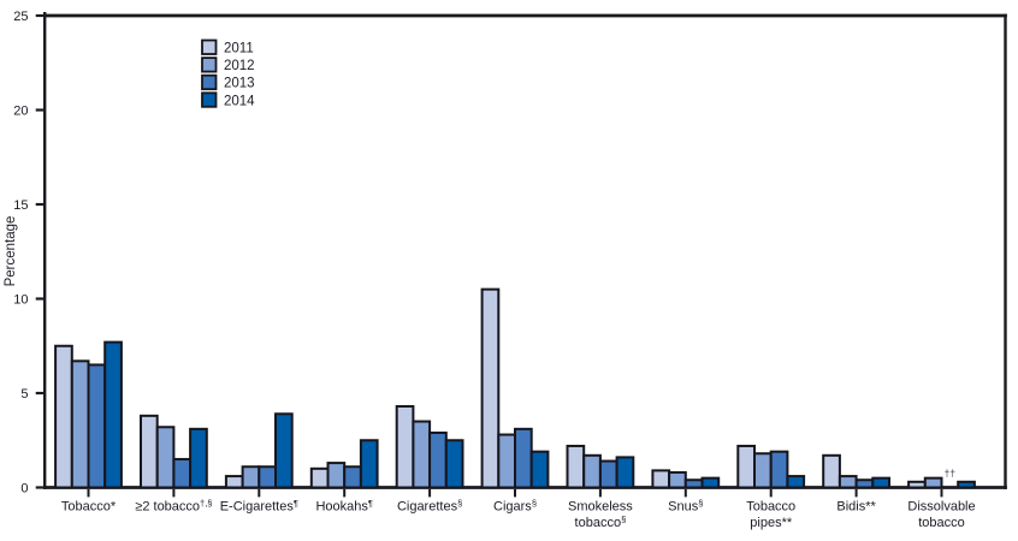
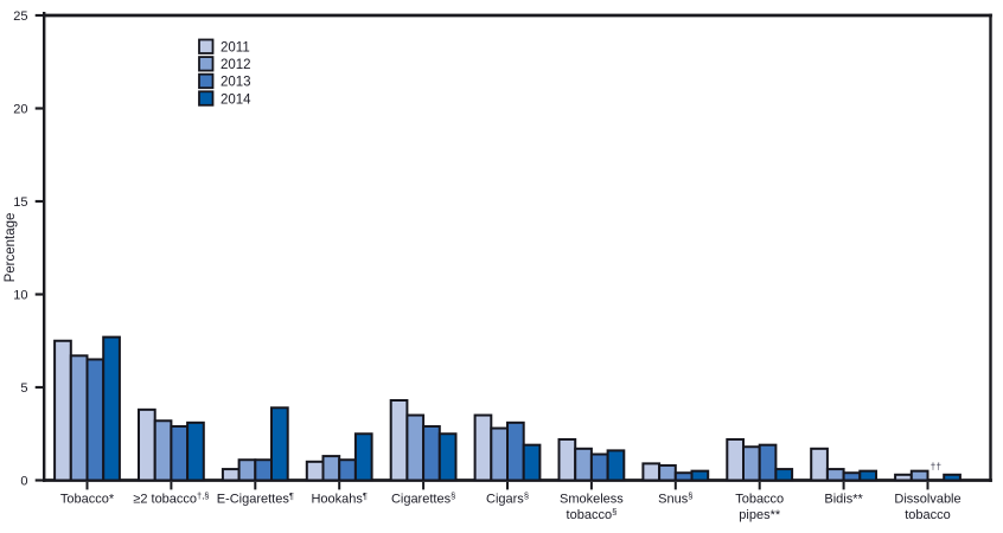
2013/≥2 tobacco†,§: 1.5 -> 2.9
2011/Cigars§: 10.5 -> 3.5
